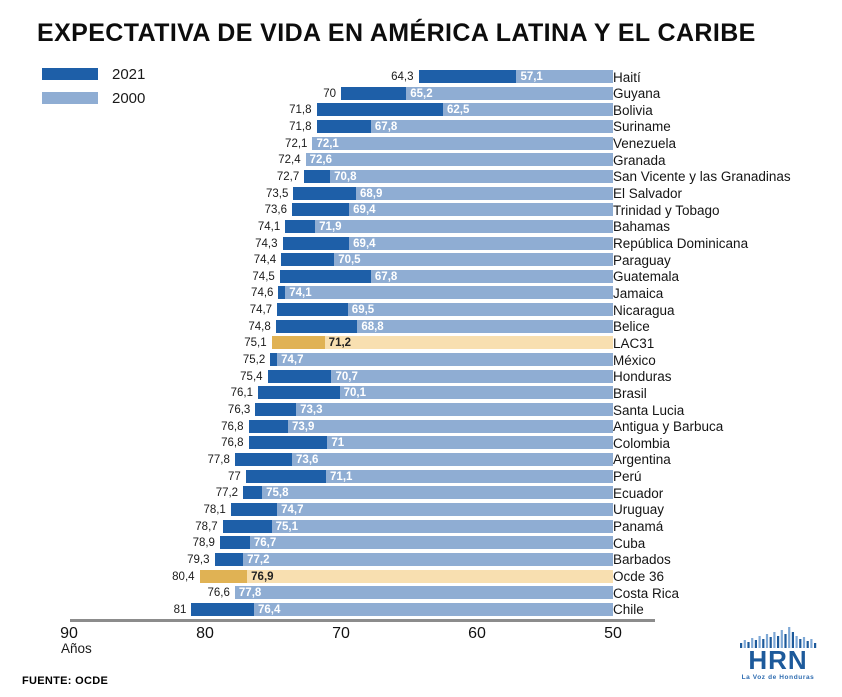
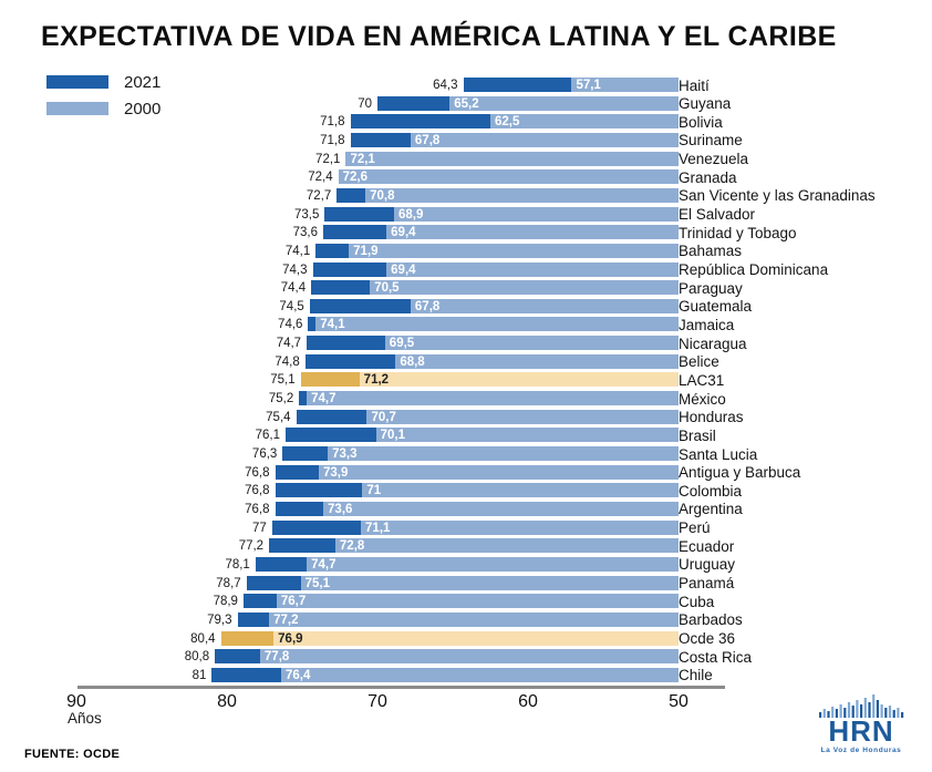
2021/Argentina: 77,8 -> 76,8
2000/Ecuador: 75,8 -> 72,8
2021/Costa Rica: 76,6 -> 80,8
